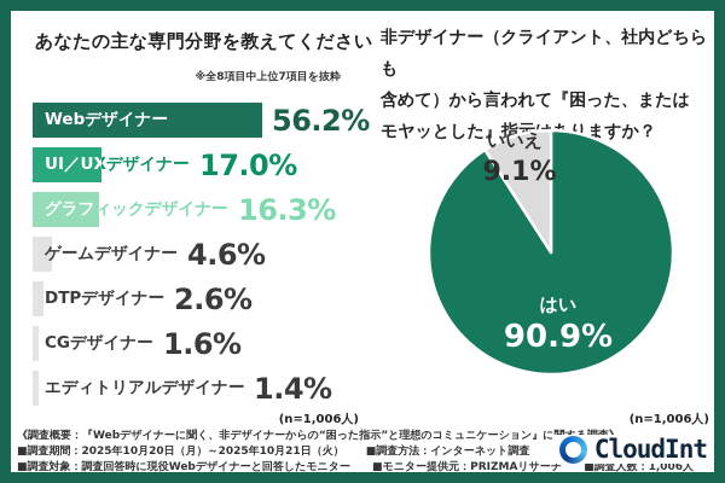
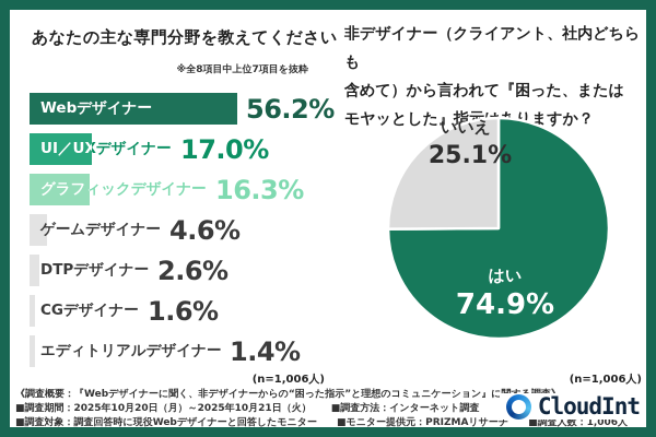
非デザイナー（クライアント、社内どちらも 含めて）から言われて『困った、または モヤッとした』指示はありますか？/はい: 90.9% -> 74.9%
非デザイナー（クライアント、社内どちらも 含めて）から言われて『困った、または モヤッとした』指示はありますか？/いいえ: 9.1% -> 25.1%
